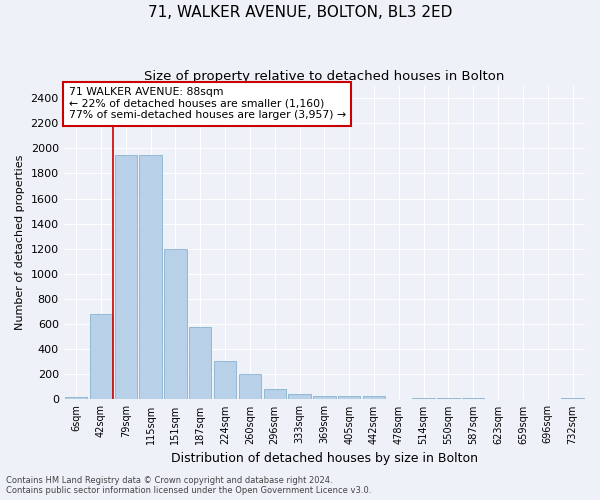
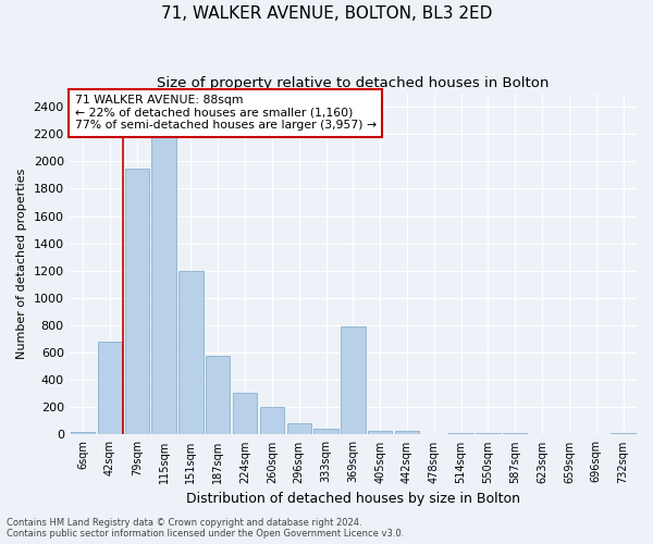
115sqm: 1950 -> 2200
369sqm: 30 -> 790
